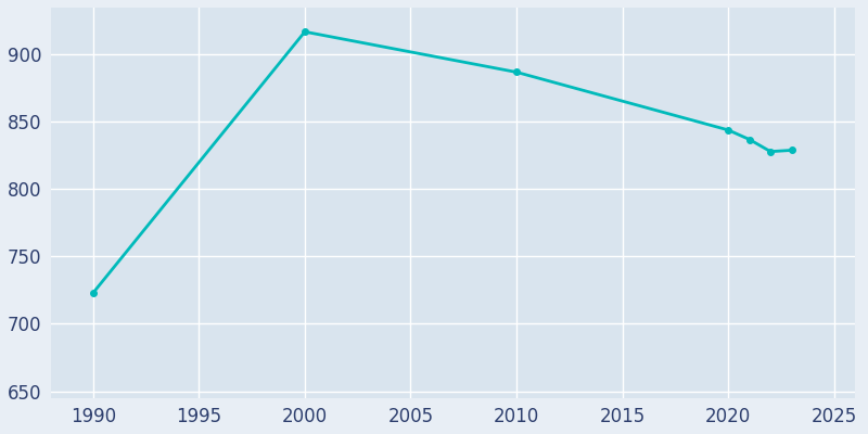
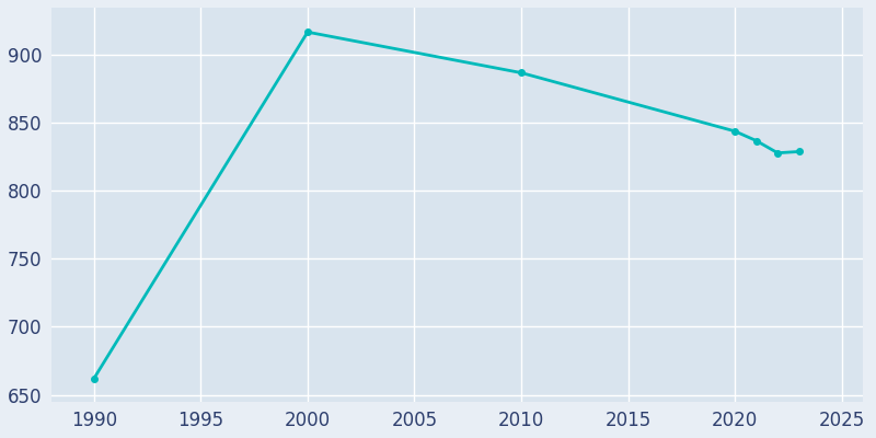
1990: 723 -> 662
